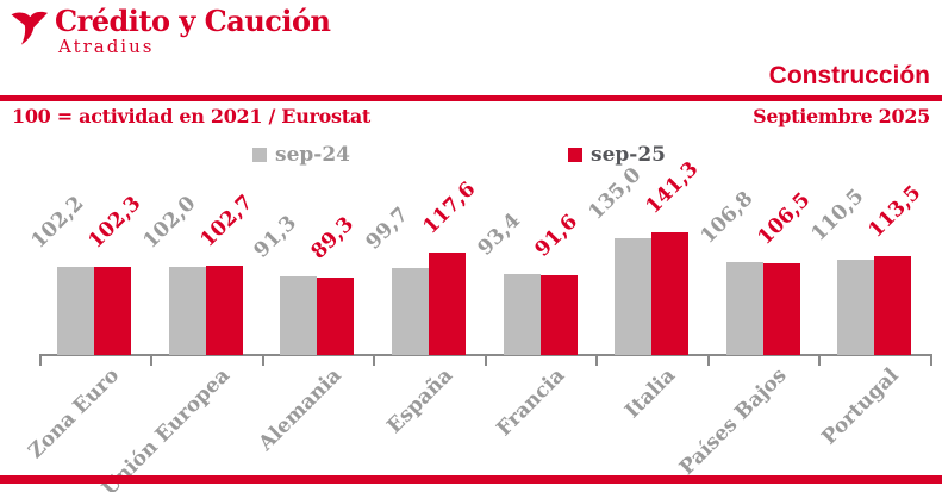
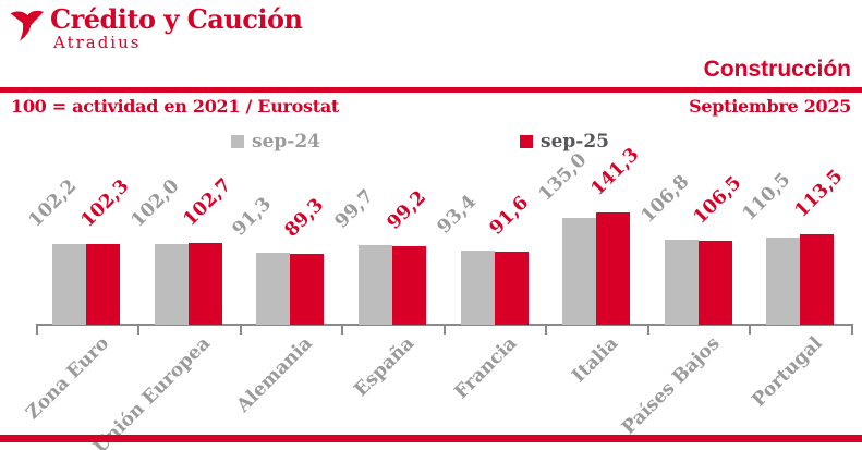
sep-25/España: 117,6 -> 99,2
